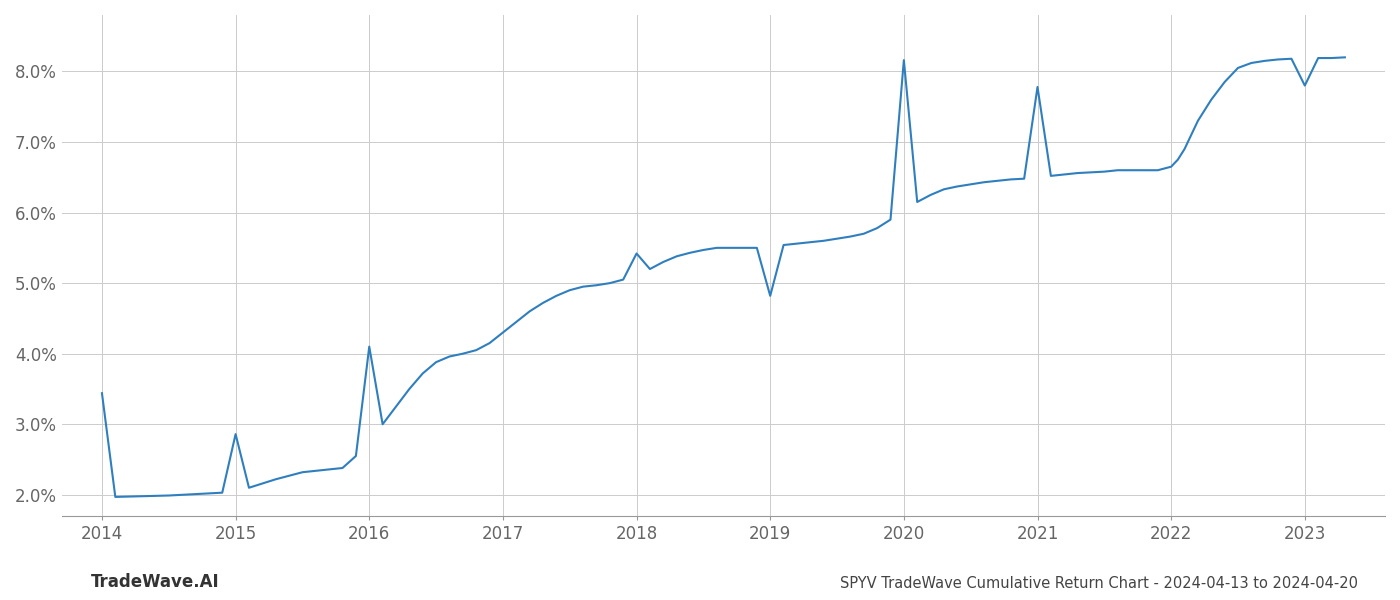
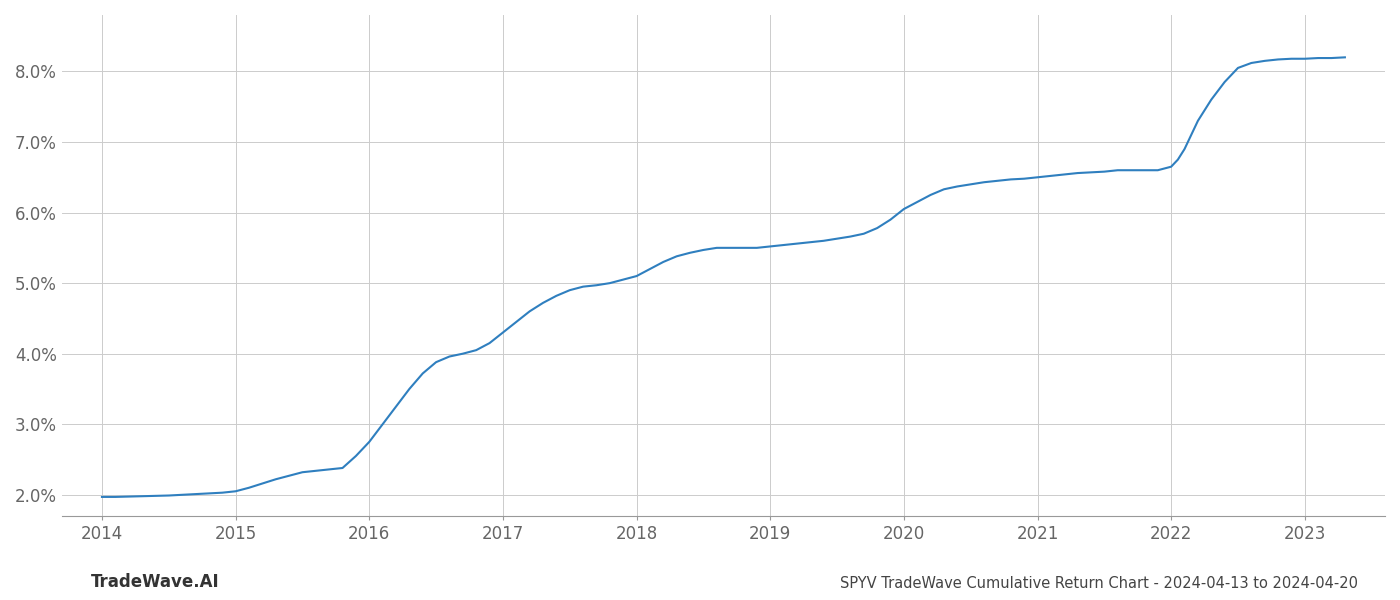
2014: 3.44% -> 1.97%
2015: 2.86% -> 2.05%
2016: 4.10% -> 2.75%
2018: 5.42% -> 5.10%
2019: 4.82% -> 5.52%
2020: 8.16% -> 6.05%
2021: 7.78% -> 6.50%
2023: 7.80% -> 8.18%
